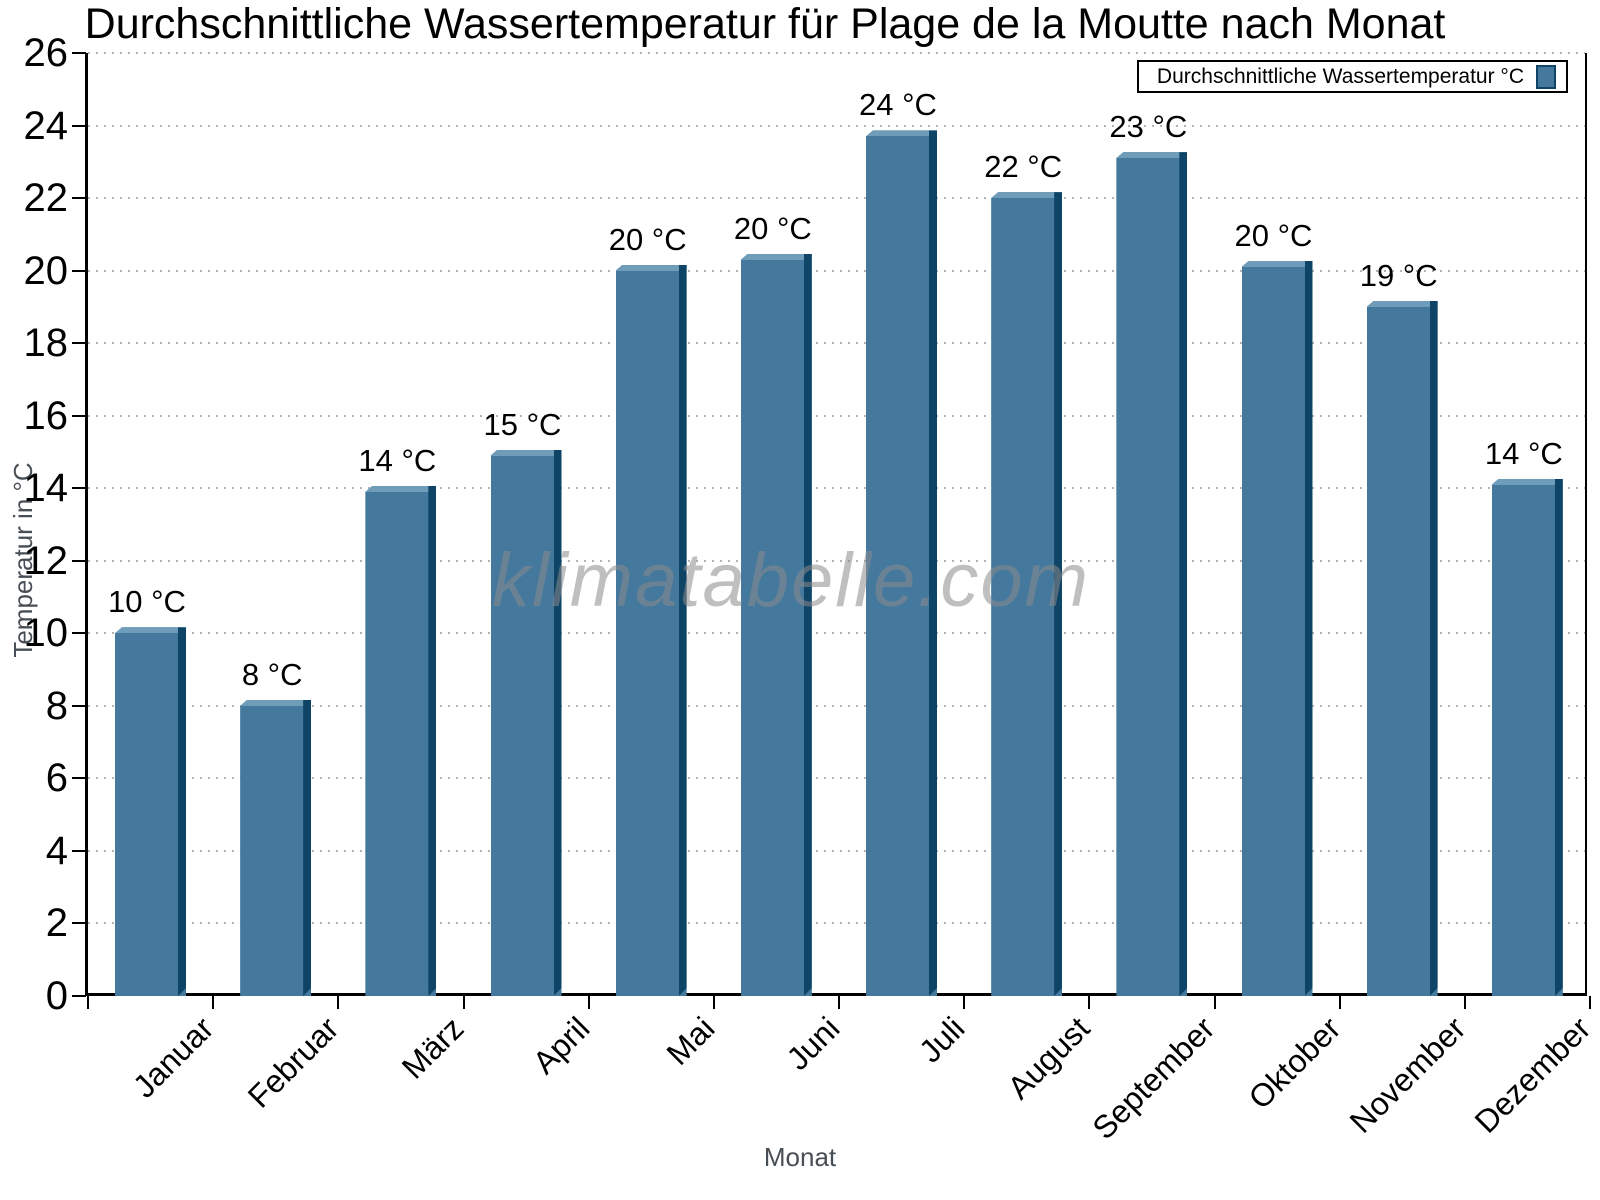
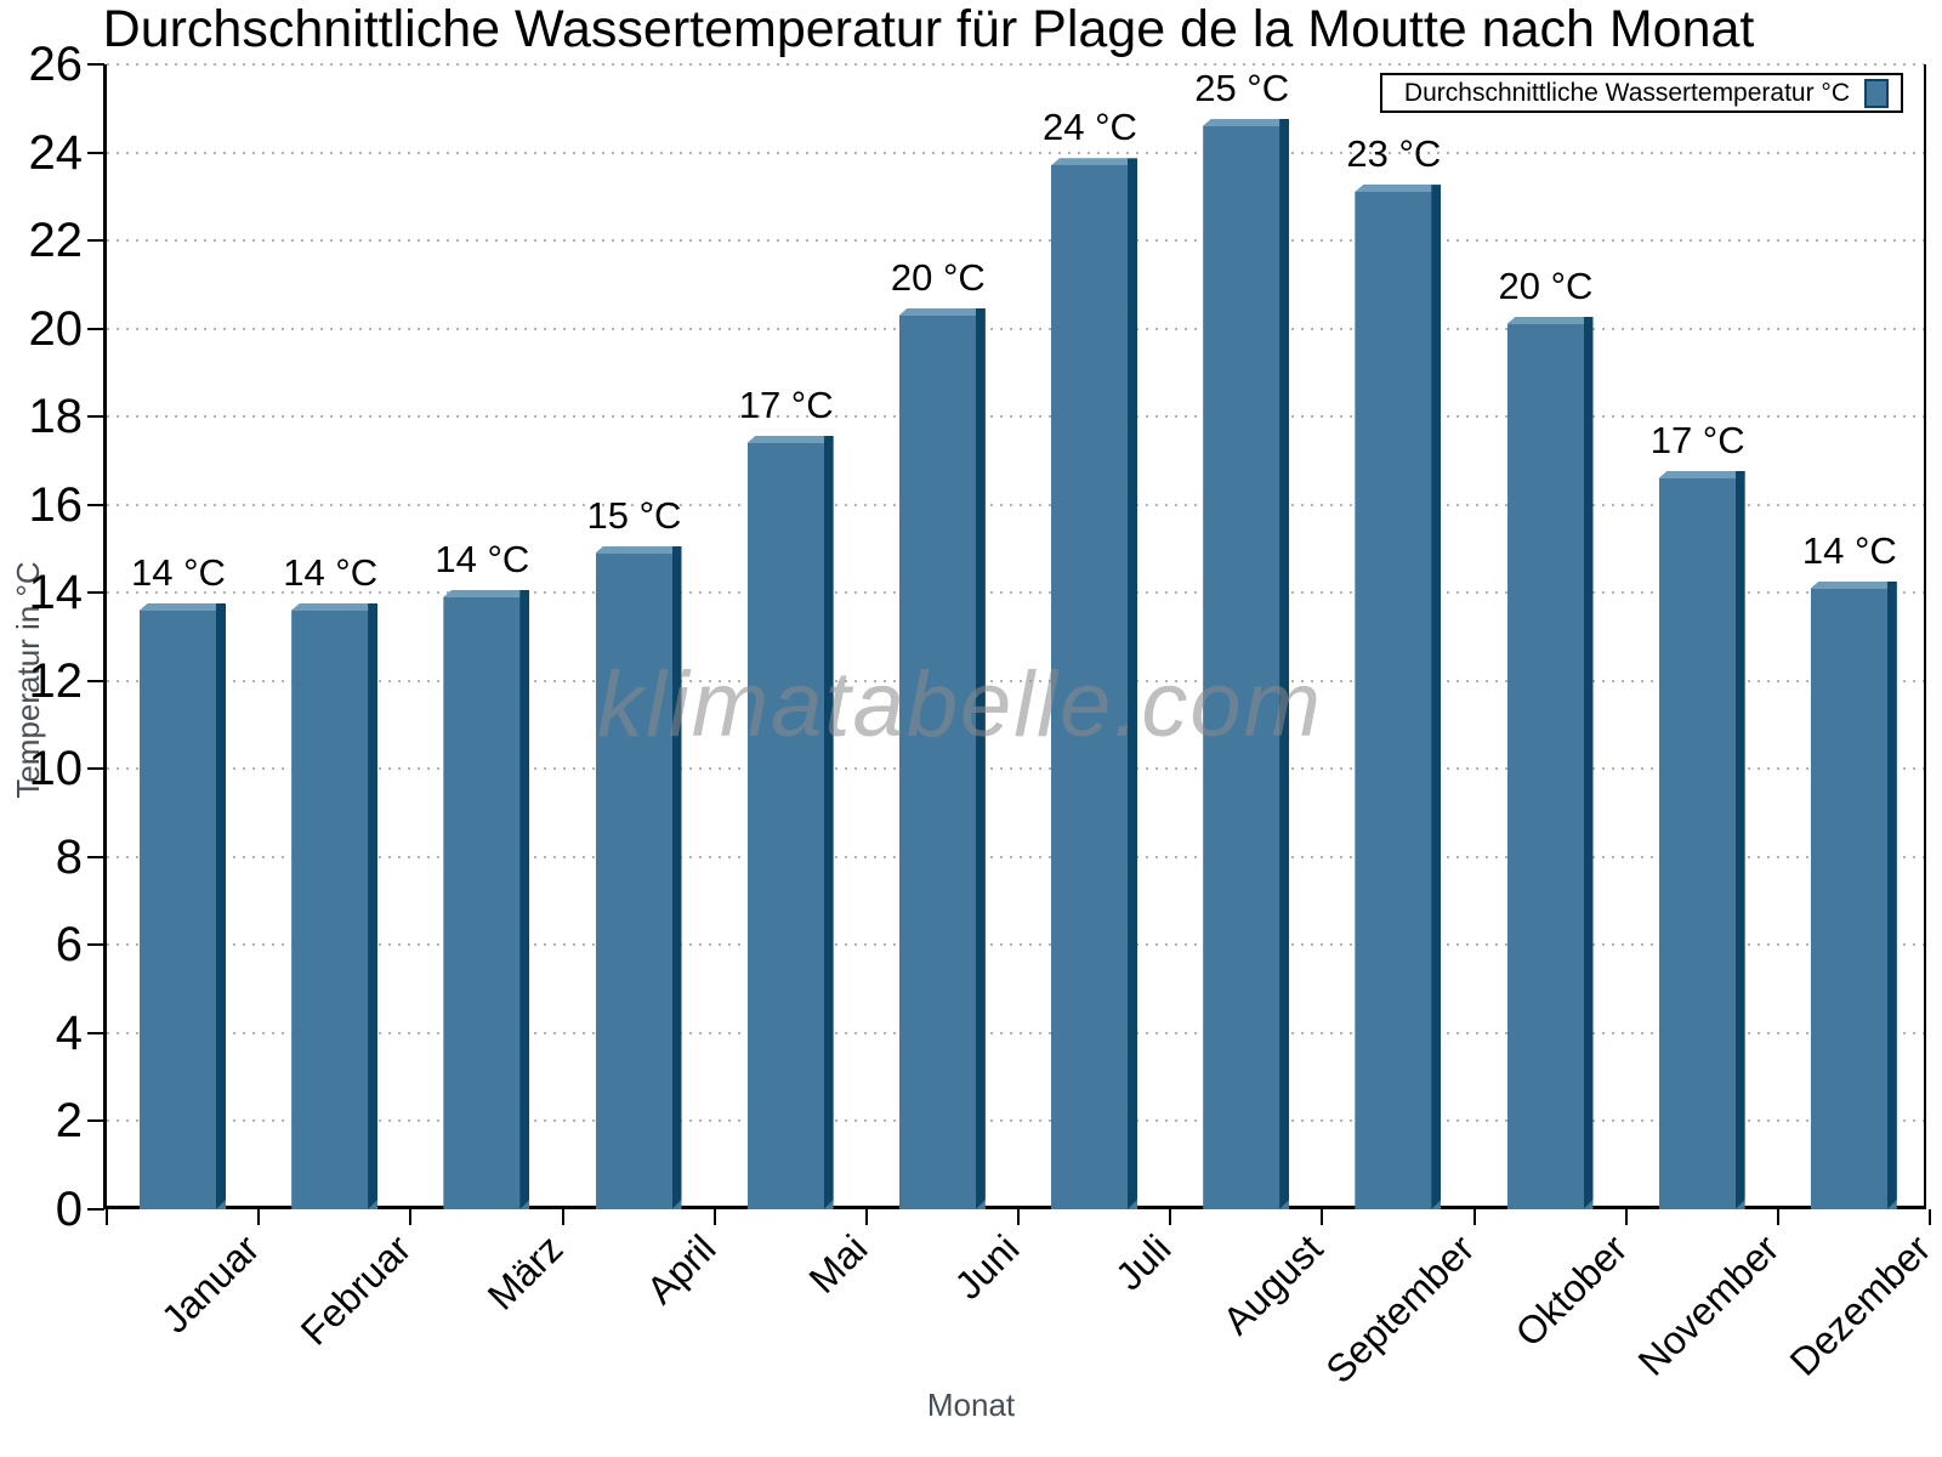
Januar: 10 -> 14
Februar: 8 -> 14
Mai: 20 -> 17
August: 22 -> 25
November: 19 -> 17
